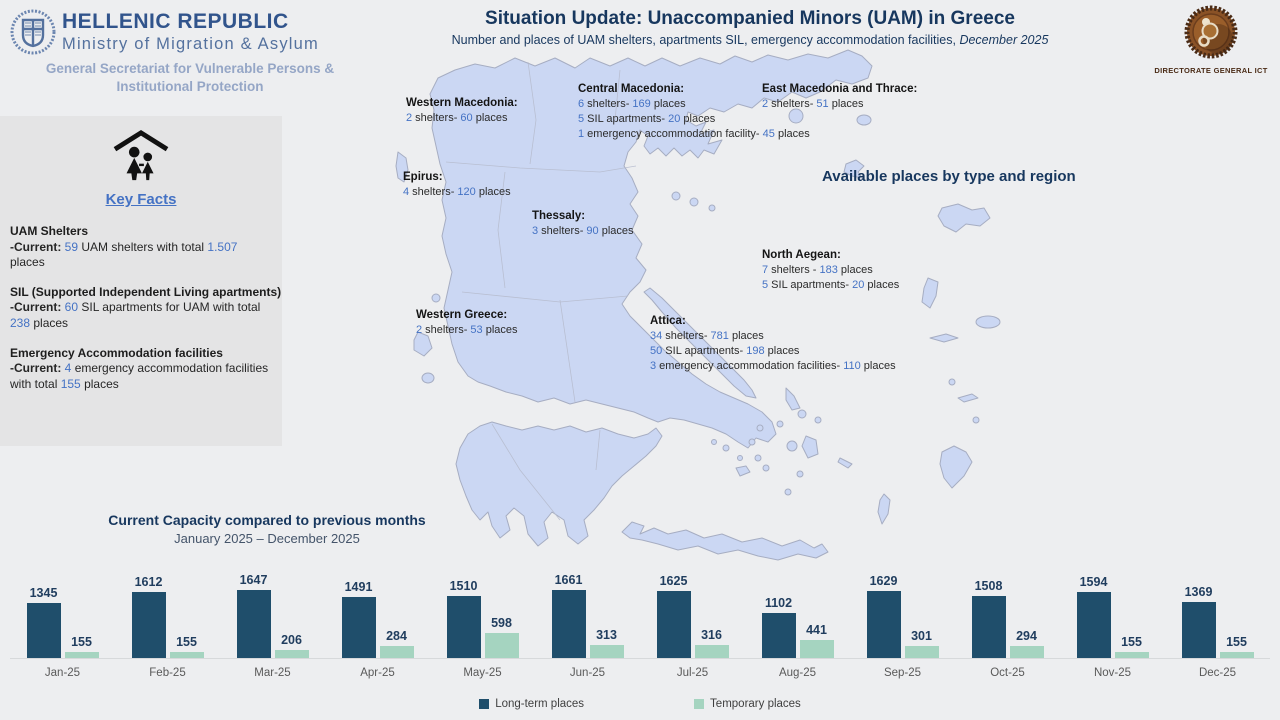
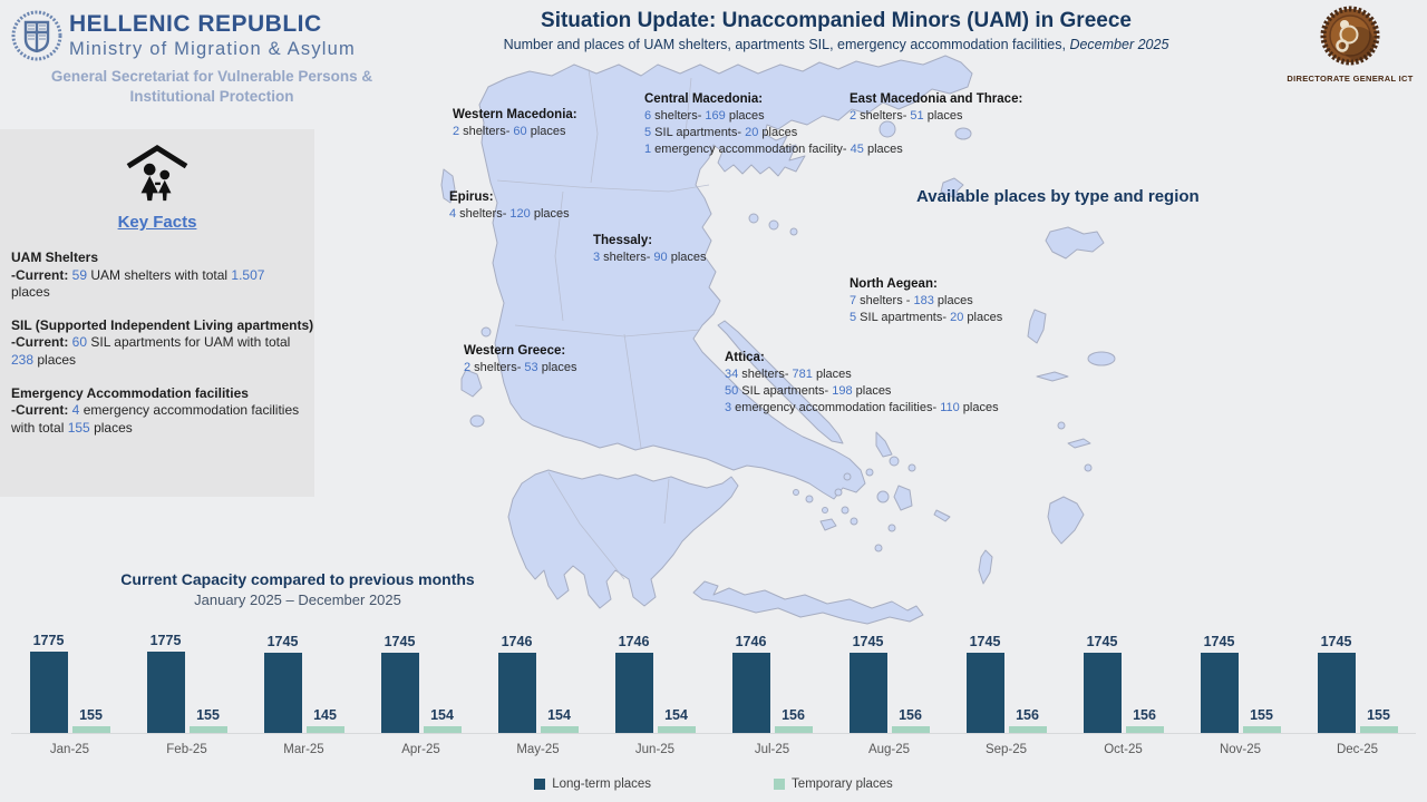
Long-term places/Jan-25: 1345 -> 1775
Long-term places/Feb-25: 1612 -> 1775
Long-term places/Mar-25: 1647 -> 1745
Temporary places/Mar-25: 206 -> 145
Long-term places/Apr-25: 1491 -> 1745
Temporary places/Apr-25: 284 -> 154
Long-term places/May-25: 1510 -> 1746
Temporary places/May-25: 598 -> 154
Long-term places/Jun-25: 1661 -> 1746
Temporary places/Jun-25: 313 -> 154
Long-term places/Jul-25: 1625 -> 1746
Temporary places/Jul-25: 316 -> 156
Long-term places/Aug-25: 1102 -> 1745
Temporary places/Aug-25: 441 -> 156
Long-term places/Sep-25: 1629 -> 1745
Temporary places/Sep-25: 301 -> 156
Long-term places/Oct-25: 1508 -> 1745
Temporary places/Oct-25: 294 -> 156
Long-term places/Nov-25: 1594 -> 1745
Long-term places/Dec-25: 1369 -> 1745
